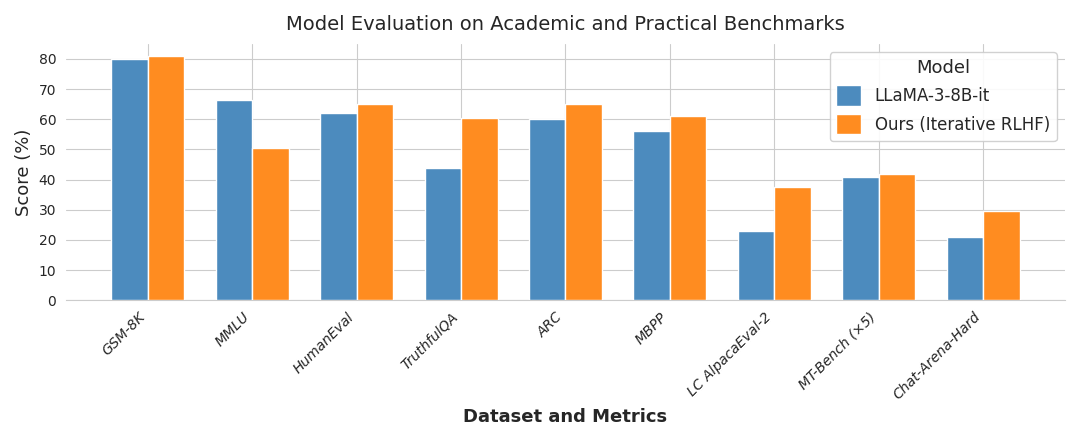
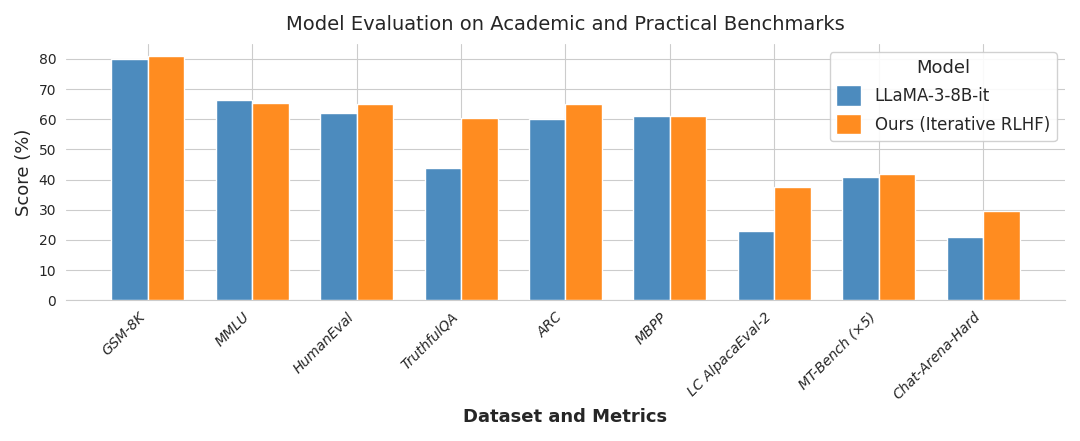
Ours (Iterative RLHF)/MMLU: 50.5 -> 65.5
LLaMA-3-8B-it/MBPP: 56.0 -> 61.0
